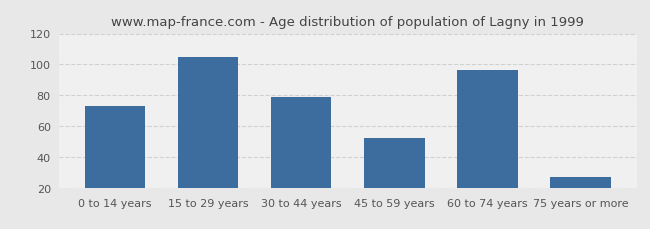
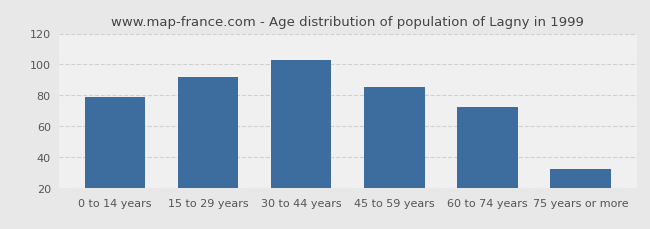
0 to 14 years: 73 -> 79
15 to 29 years: 105 -> 92
30 to 44 years: 79 -> 103
45 to 59 years: 52 -> 85
60 to 74 years: 96 -> 72
75 years or more: 27 -> 32
